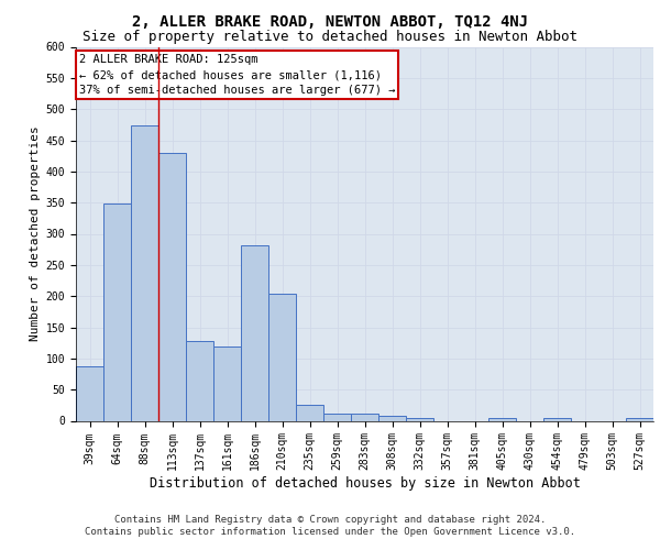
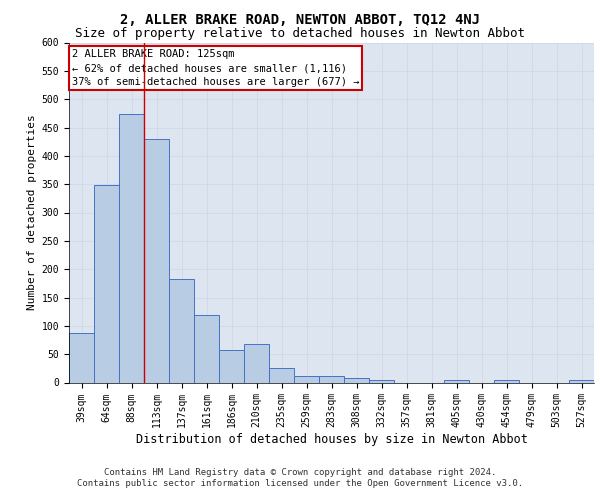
137sqm: 128 -> 182
186sqm: 282 -> 57
210sqm: 204 -> 68
